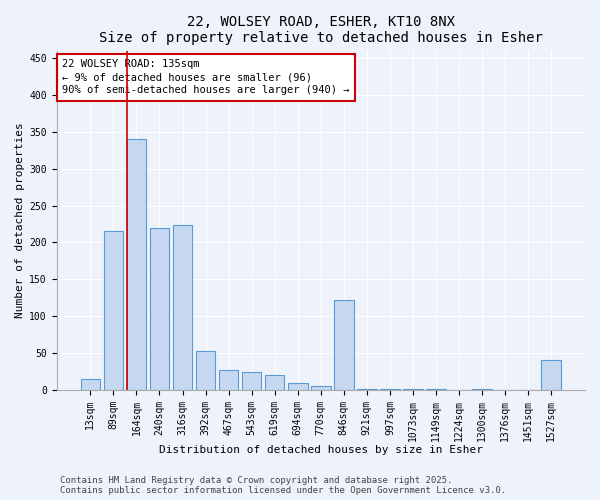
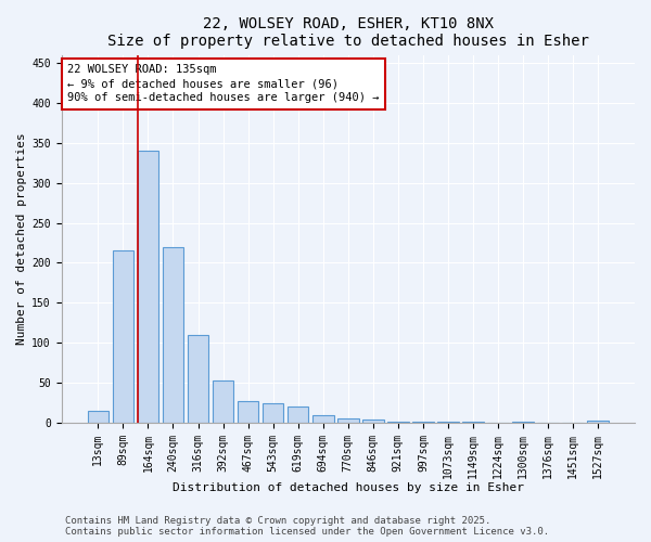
316sqm: 224 -> 110
846sqm: 122 -> 4
1527sqm: 40 -> 3
